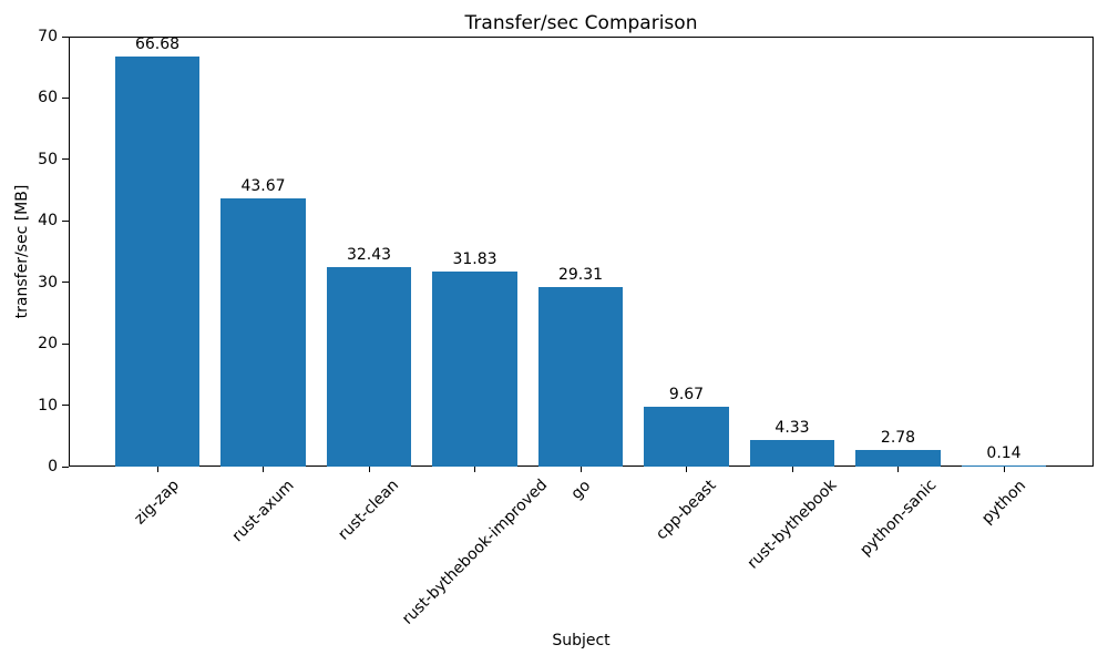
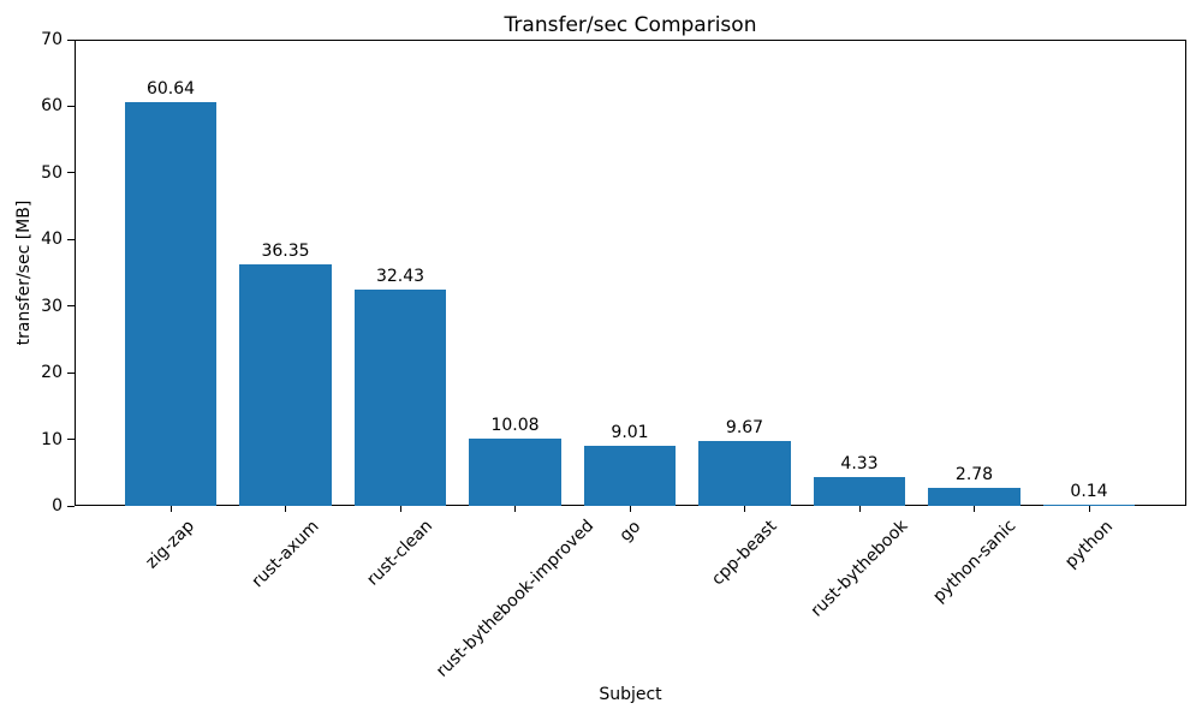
zig-zap: 66.68 -> 60.64
rust-axum: 43.67 -> 36.35
rust-bythebook-improved: 31.83 -> 10.08
go: 29.31 -> 9.01
